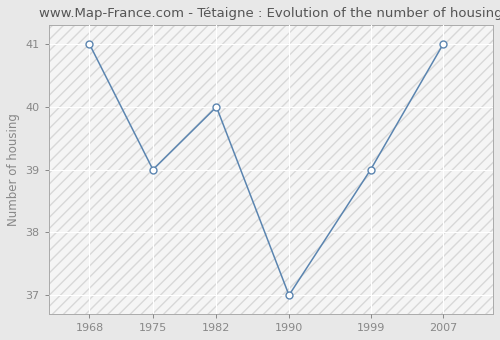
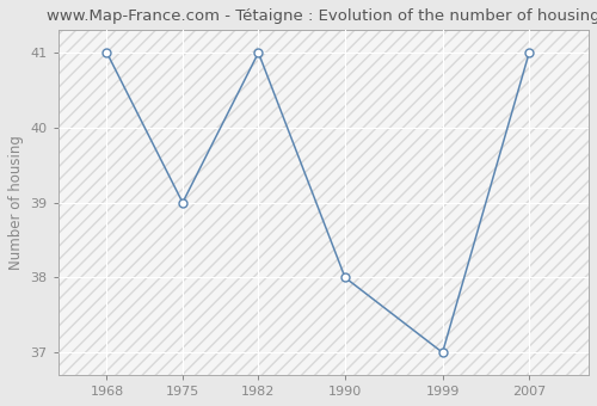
1982: 40 -> 41
1990: 37 -> 38
1999: 39 -> 37
